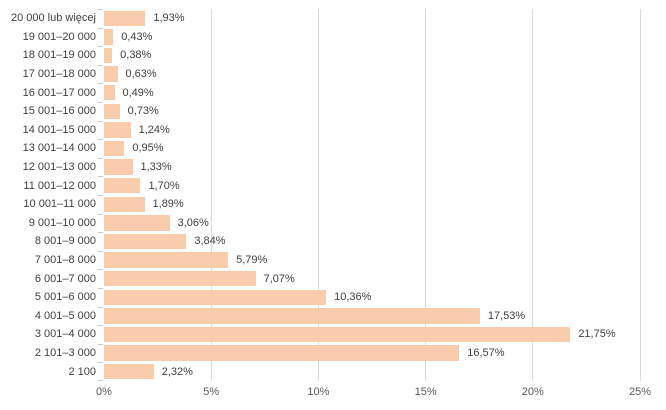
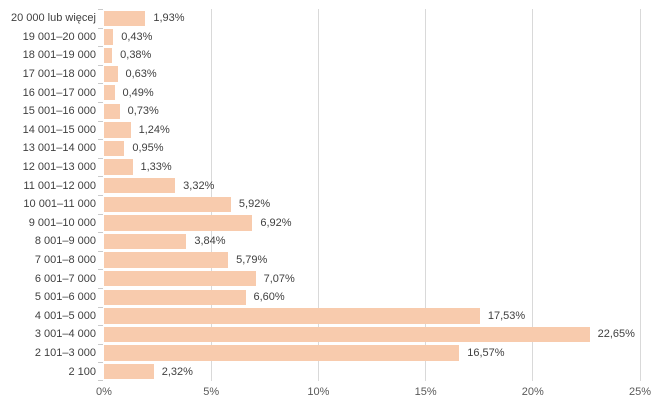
11 001–12 000: 1,70% -> 3,32%
10 001–11 000: 1,89% -> 5,92%
9 001–10 000: 3,06% -> 6,92%
5 001–6 000: 10,36% -> 6,60%
3 001–4 000: 21,75% -> 22,65%
